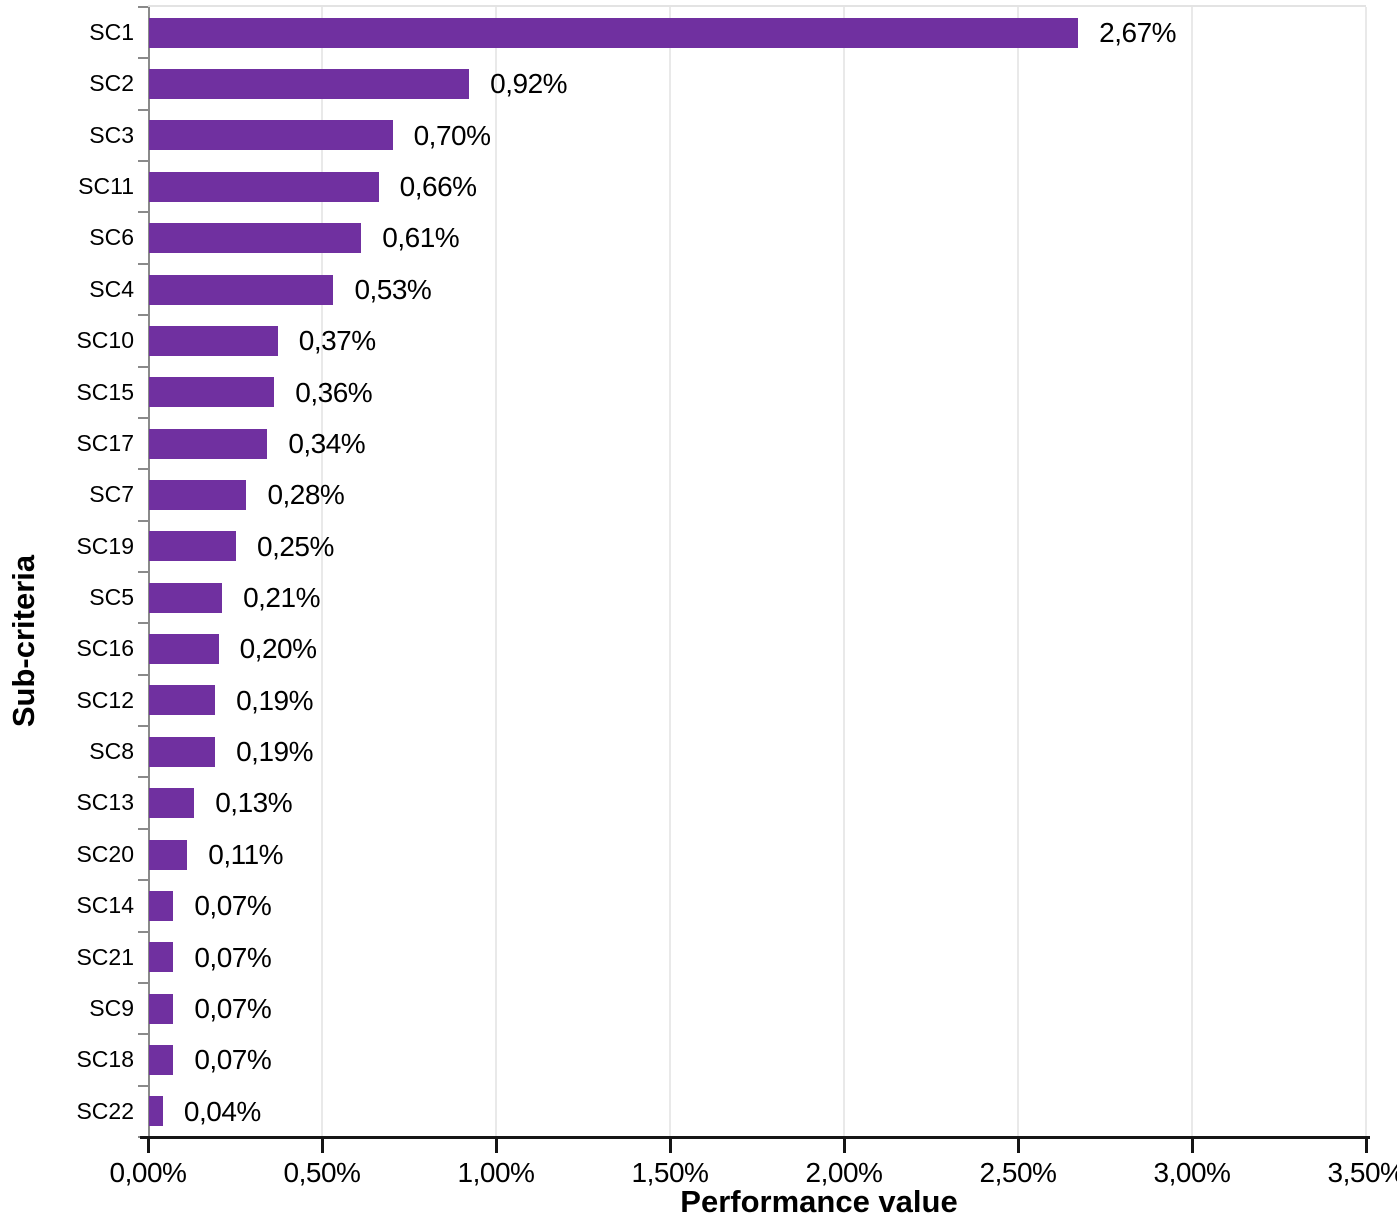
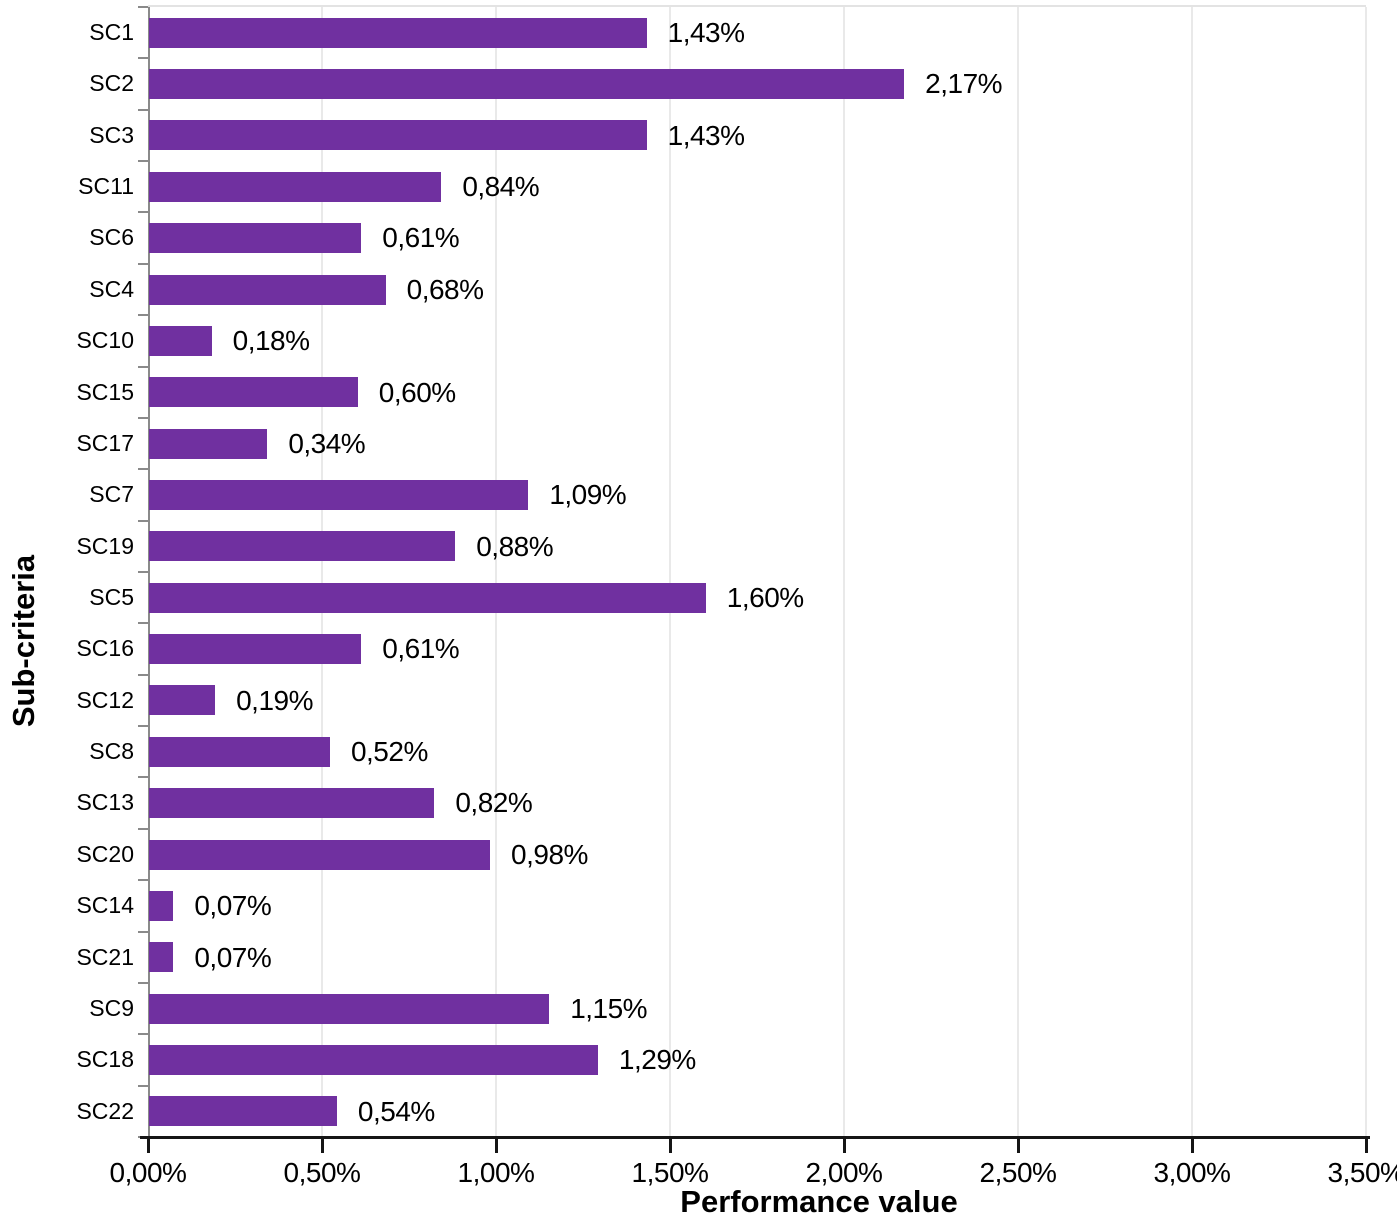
SC1: 2,67% -> 1,43%
SC2: 0,92% -> 2,17%
SC3: 0,70% -> 1,43%
SC11: 0,66% -> 0,84%
SC4: 0,53% -> 0,68%
SC10: 0,37% -> 0,18%
SC15: 0,36% -> 0,60%
SC7: 0,28% -> 1,09%
SC19: 0,25% -> 0,88%
SC5: 0,21% -> 1,60%
SC16: 0,20% -> 0,61%
SC8: 0,19% -> 0,52%
SC13: 0,13% -> 0,82%
SC20: 0,11% -> 0,98%
SC9: 0,07% -> 1,15%
SC18: 0,07% -> 1,29%
SC22: 0,04% -> 0,54%
